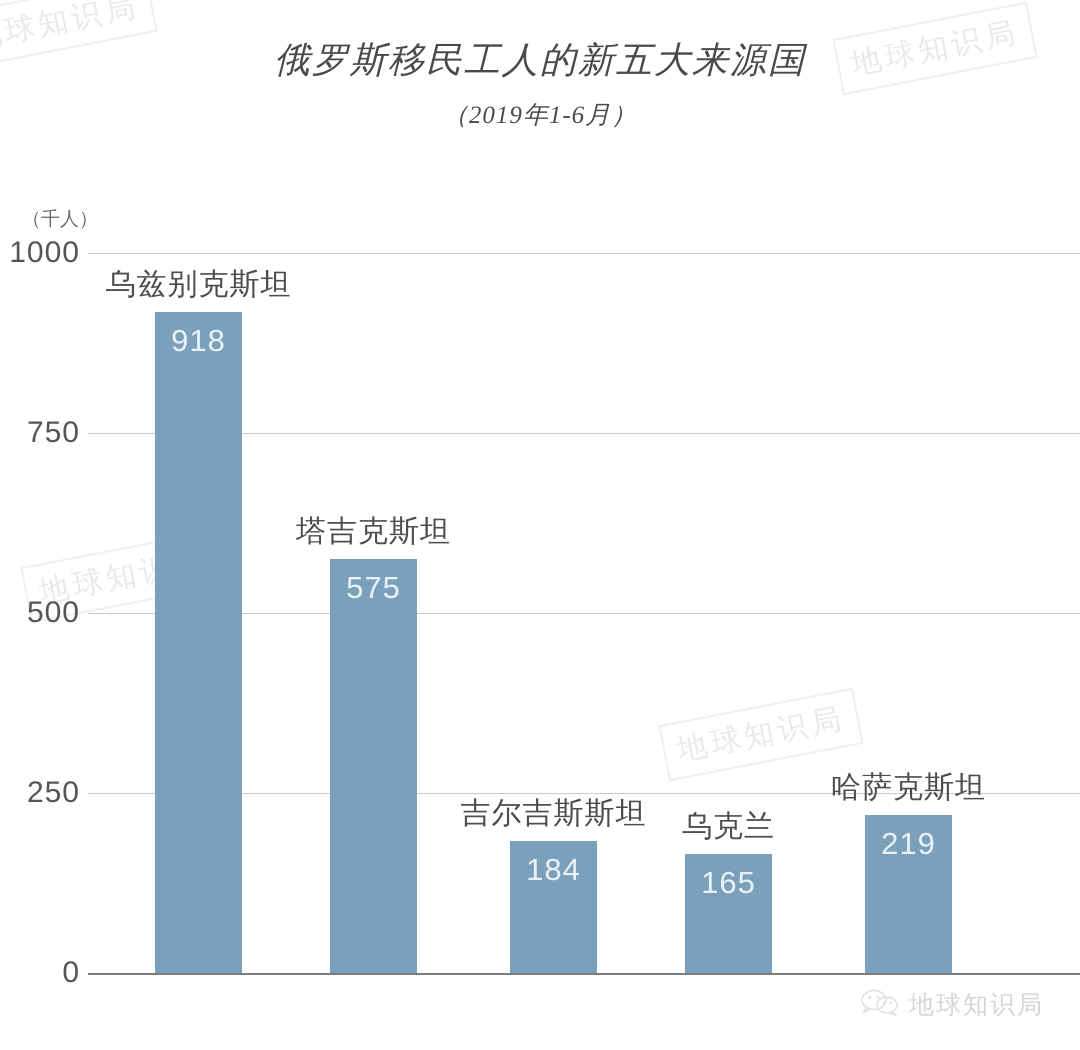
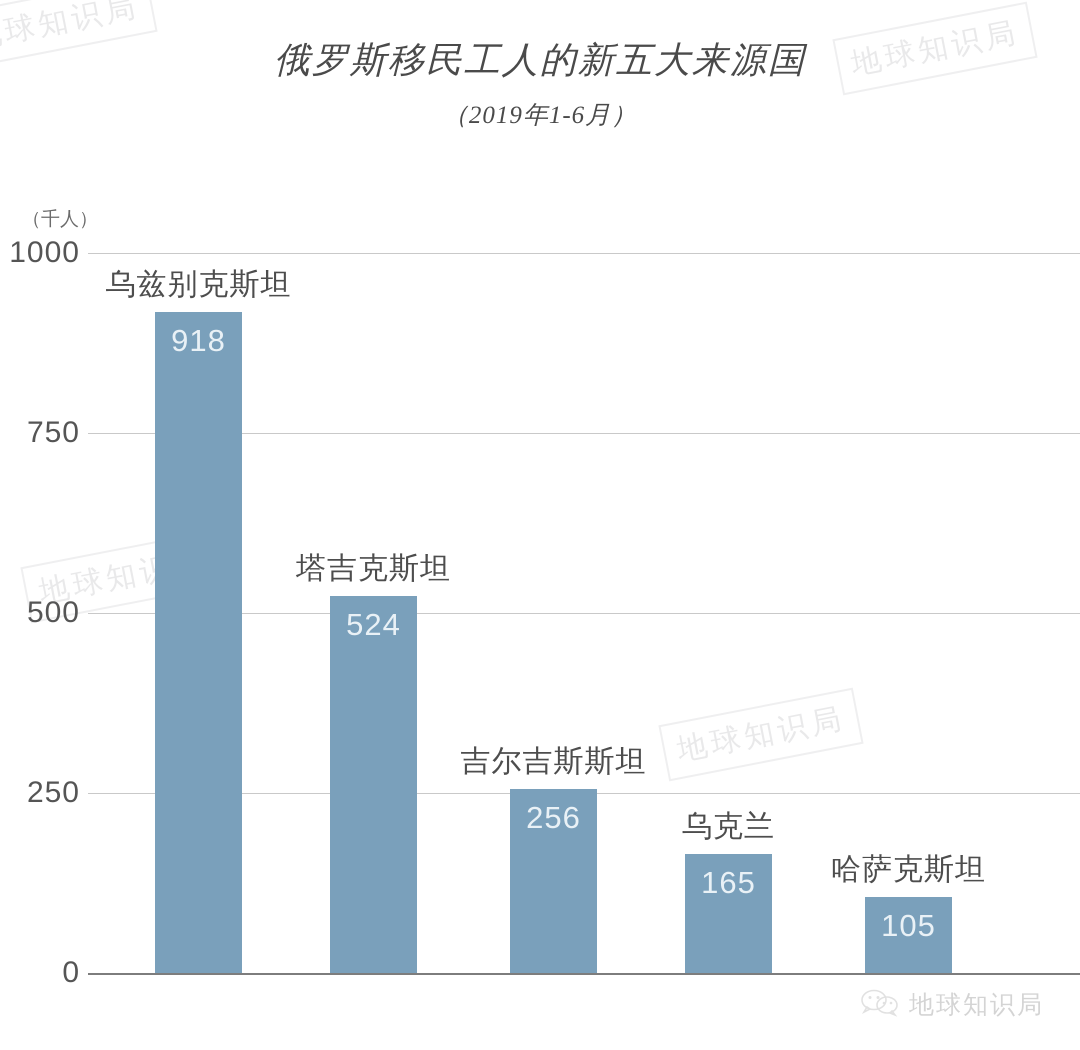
塔吉克斯坦: 575 -> 524
吉尔吉斯斯坦: 184 -> 256
哈萨克斯坦: 219 -> 105
